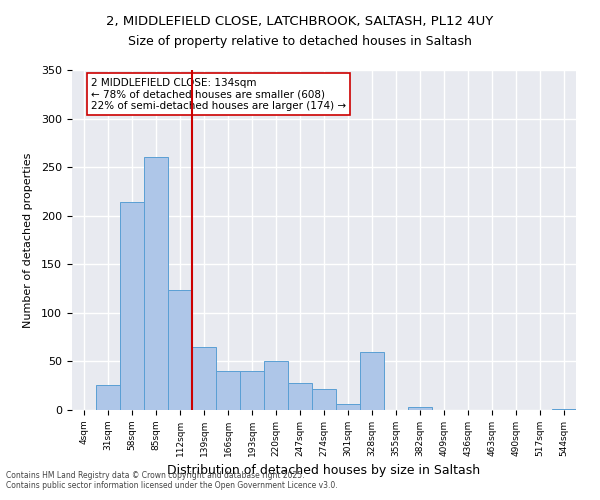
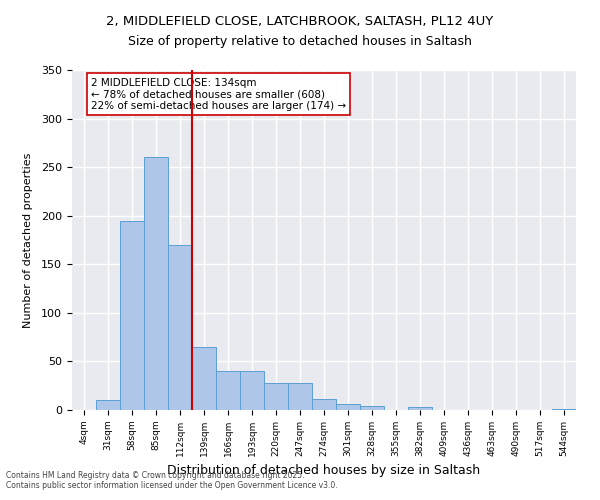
31sqm: 26 -> 10
58sqm: 214 -> 195
112sqm: 124 -> 170
220sqm: 50 -> 28
274sqm: 22 -> 11
328sqm: 60 -> 4
